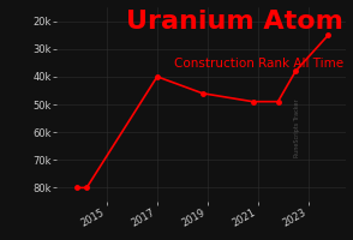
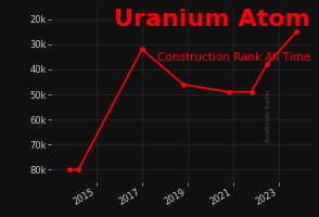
2017: 40k -> 32k
